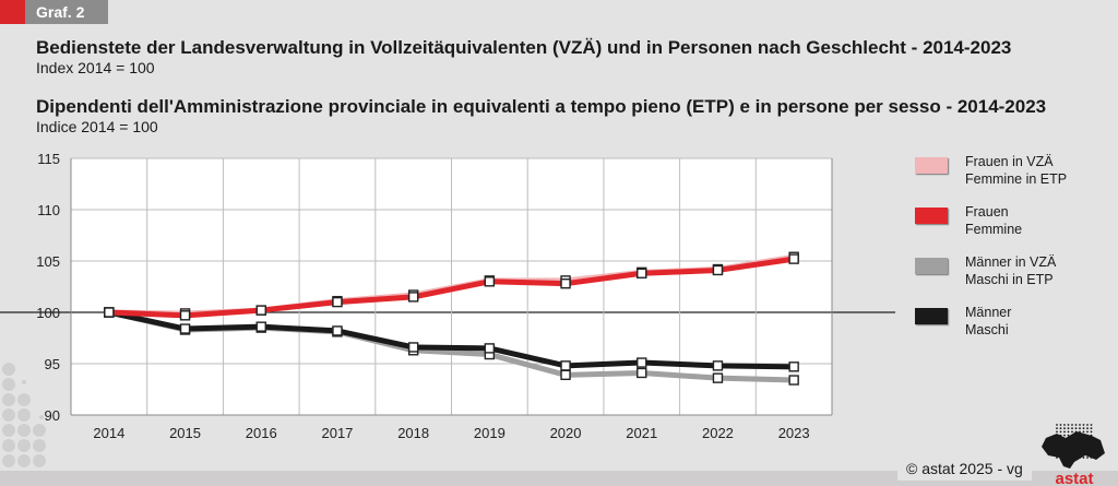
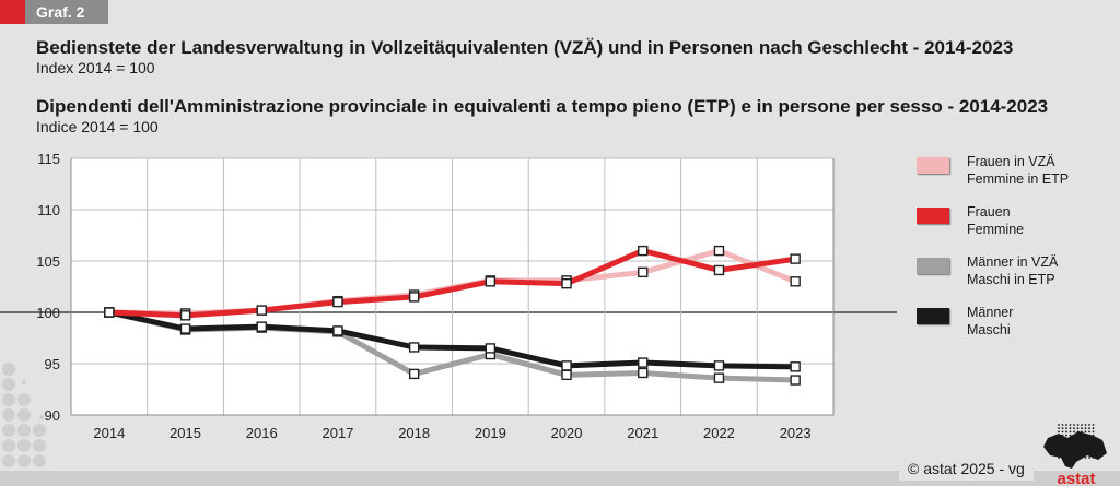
Männer in VZÄ/2018: 96 -> 94
Frauen/2021: 104 -> 106
Frauen in VZÄ/2022: 104 -> 106
Frauen in VZÄ/2023: 105 -> 103
